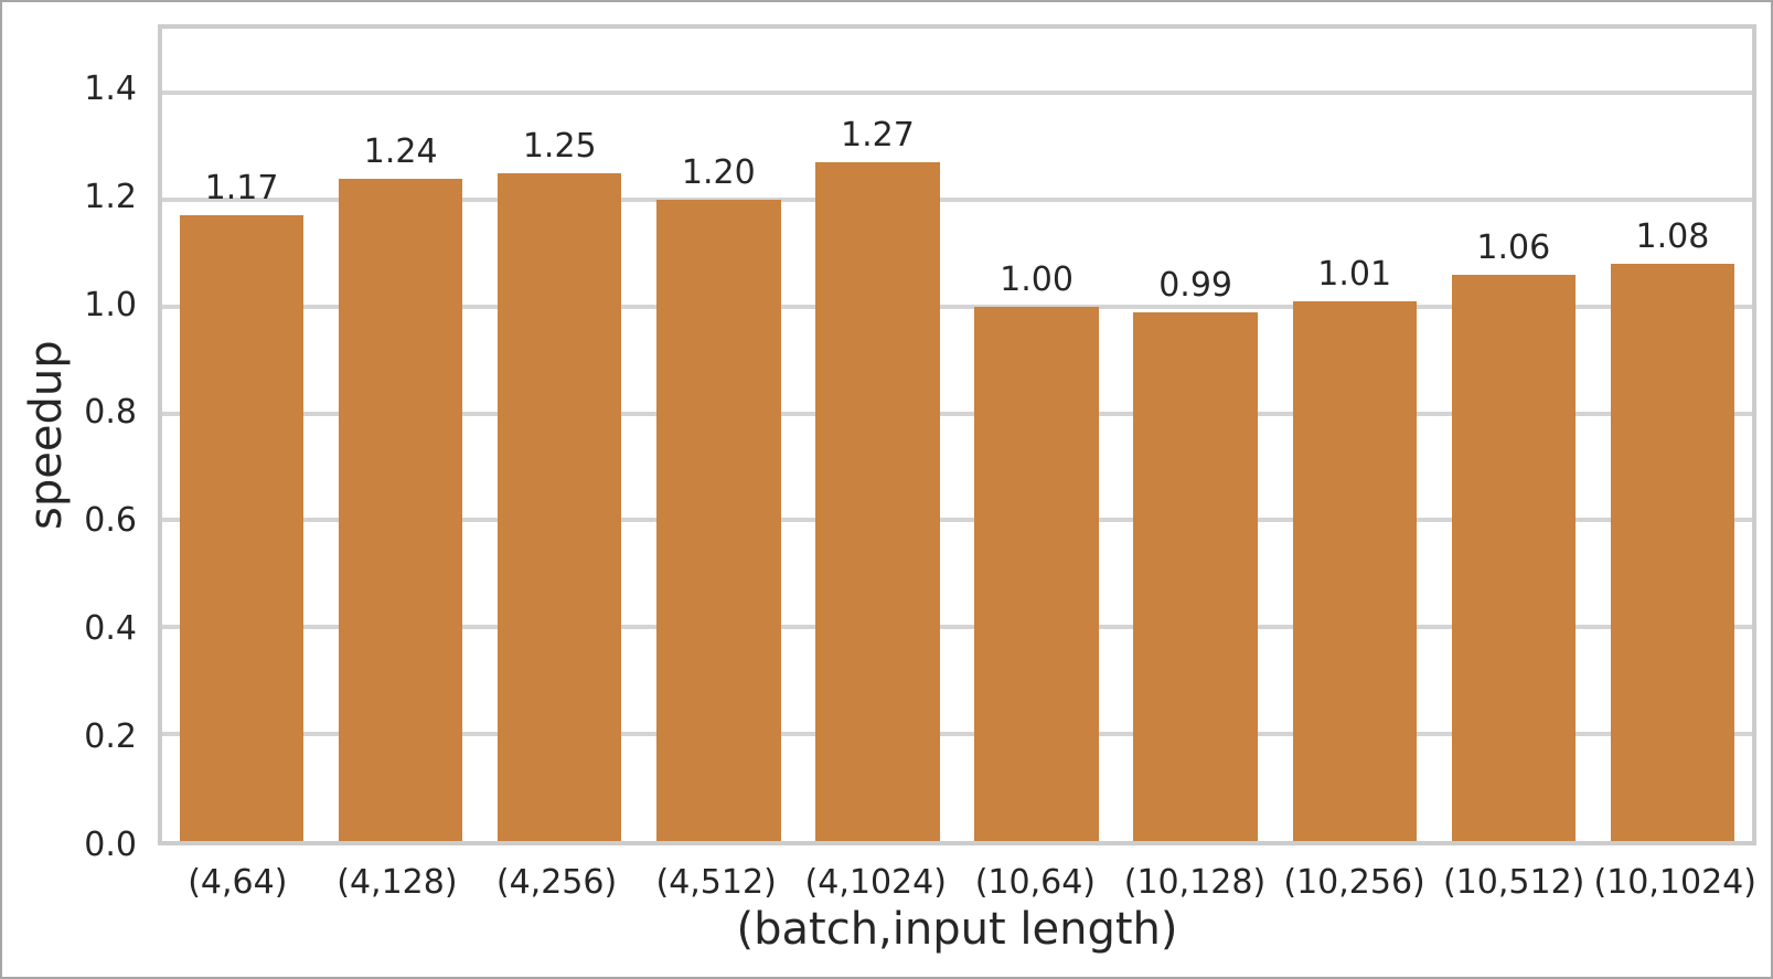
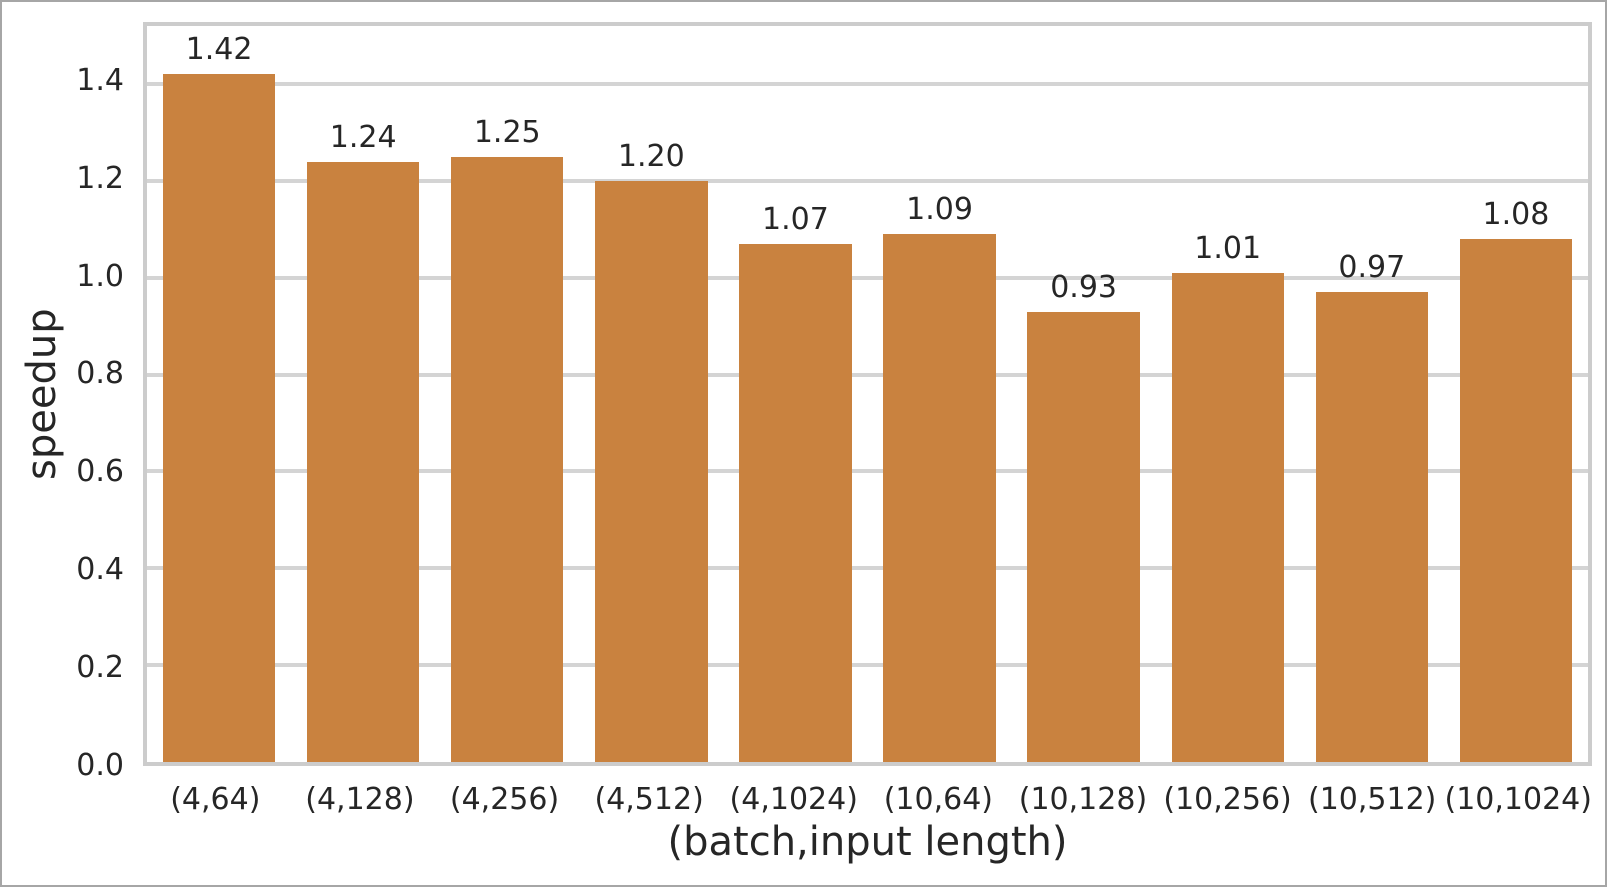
(4,64): 1.17 -> 1.42
(4,1024): 1.27 -> 1.07
(10,64): 1.00 -> 1.09
(10,128): 0.99 -> 0.93
(10,512): 1.06 -> 0.97
